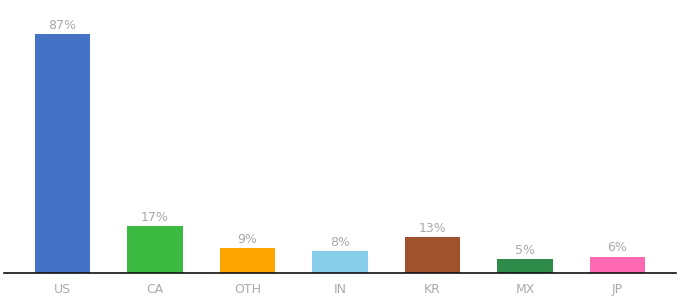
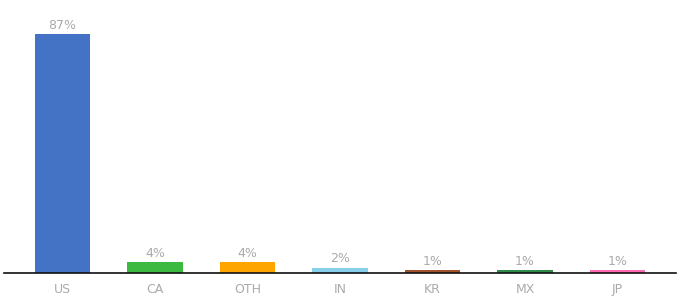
CA: 17% -> 4%
OTH: 9% -> 4%
IN: 8% -> 2%
KR: 13% -> 1%
MX: 5% -> 1%
JP: 6% -> 1%
